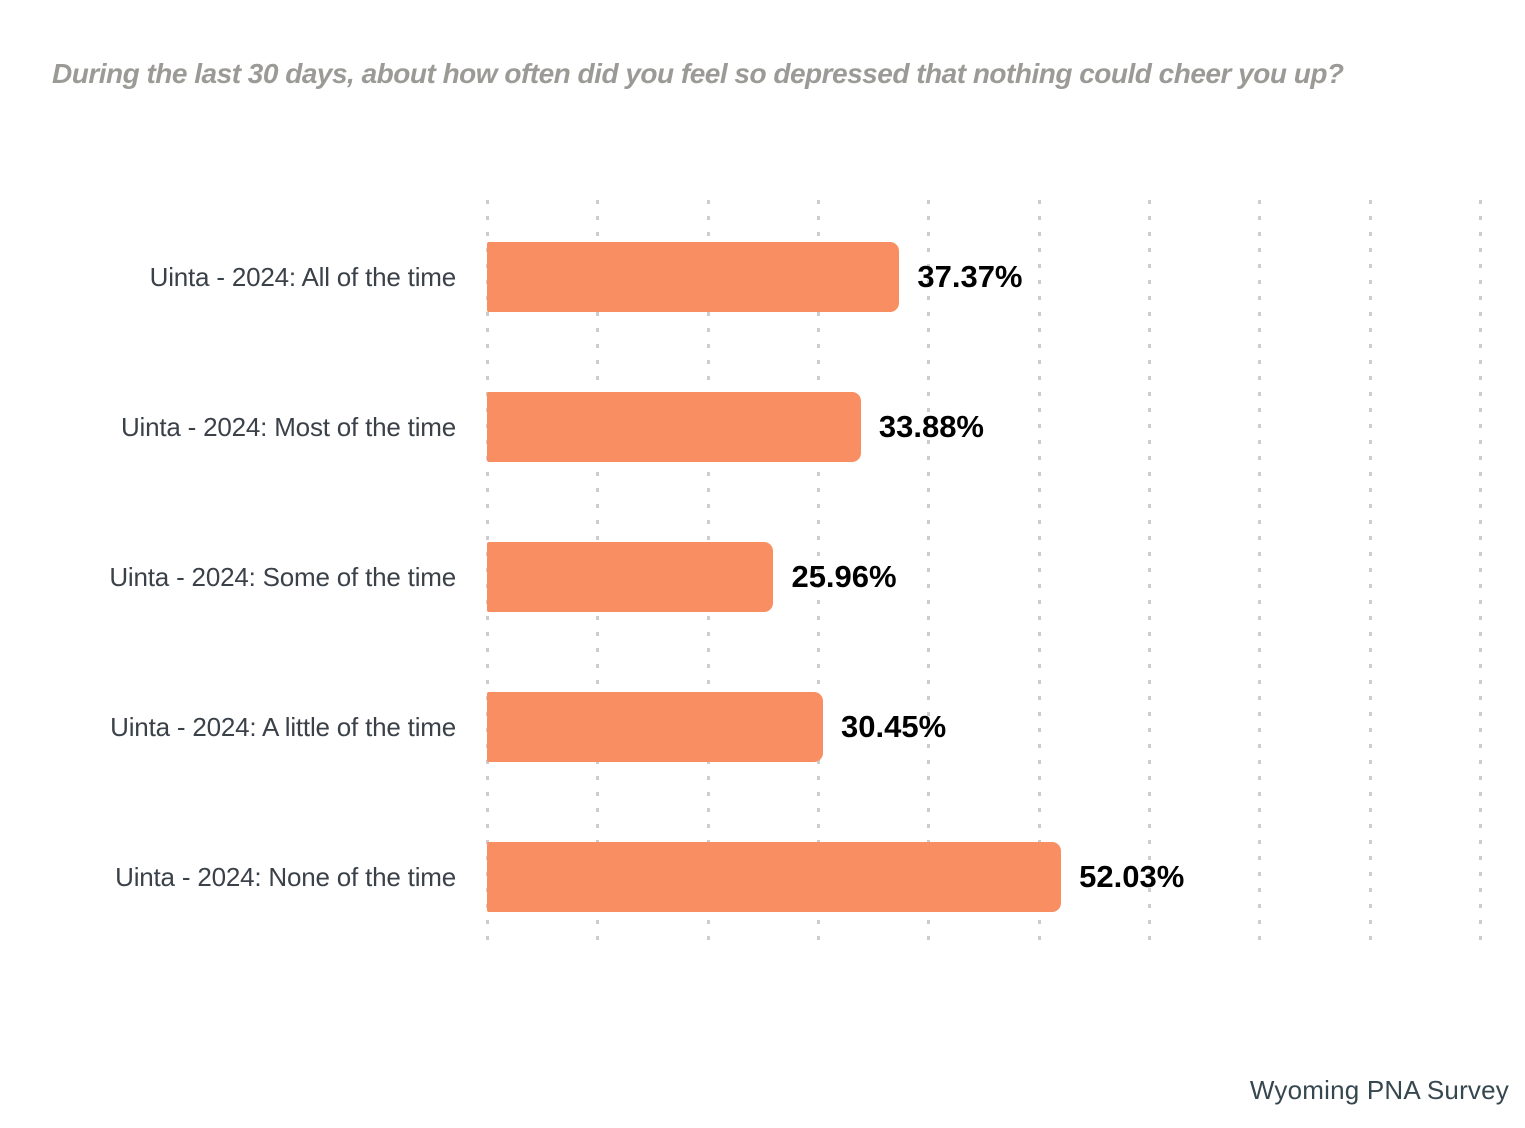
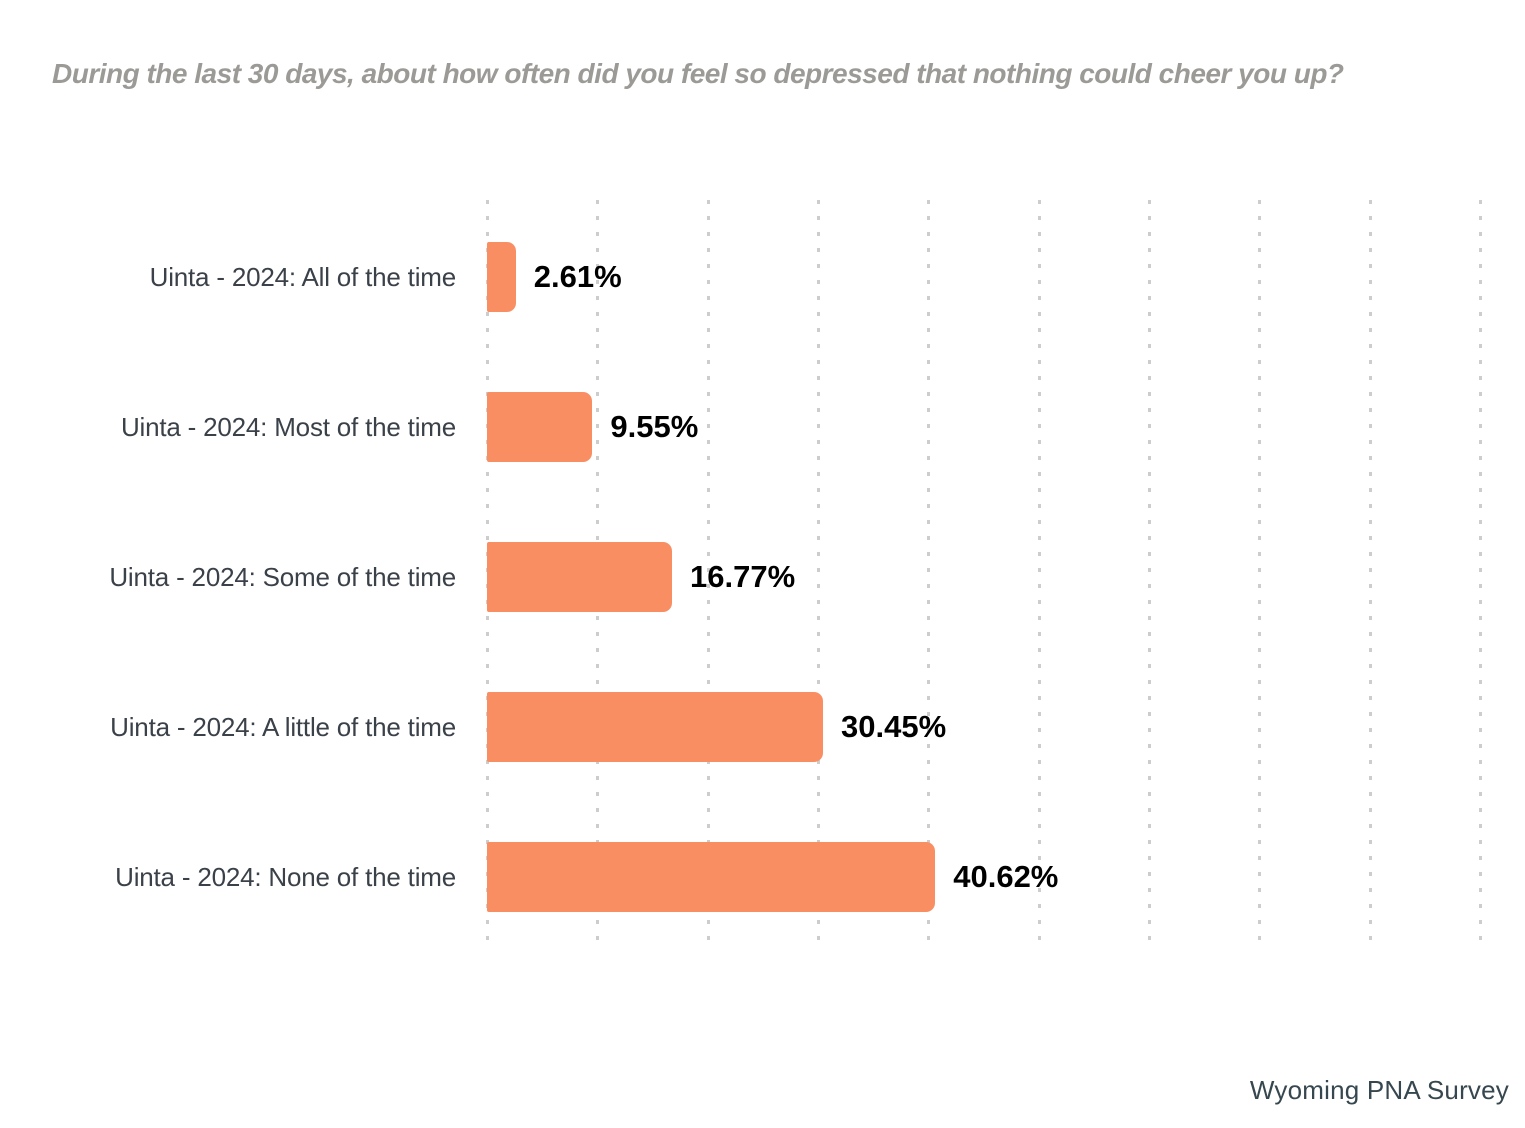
Uinta - 2024: All of the time: 37.37% -> 2.61%
Uinta - 2024: Most of the time: 33.88% -> 9.55%
Uinta - 2024: Some of the time: 25.96% -> 16.77%
Uinta - 2024: None of the time: 52.03% -> 40.62%
